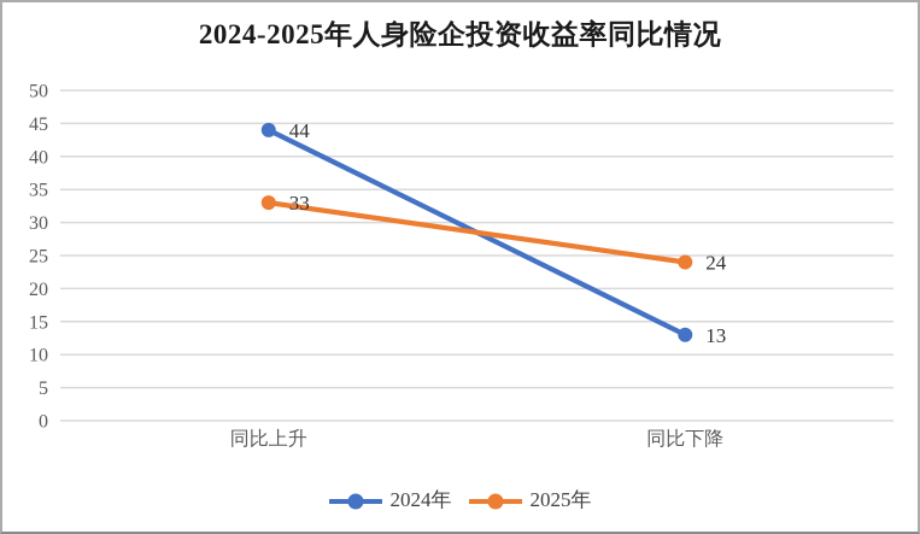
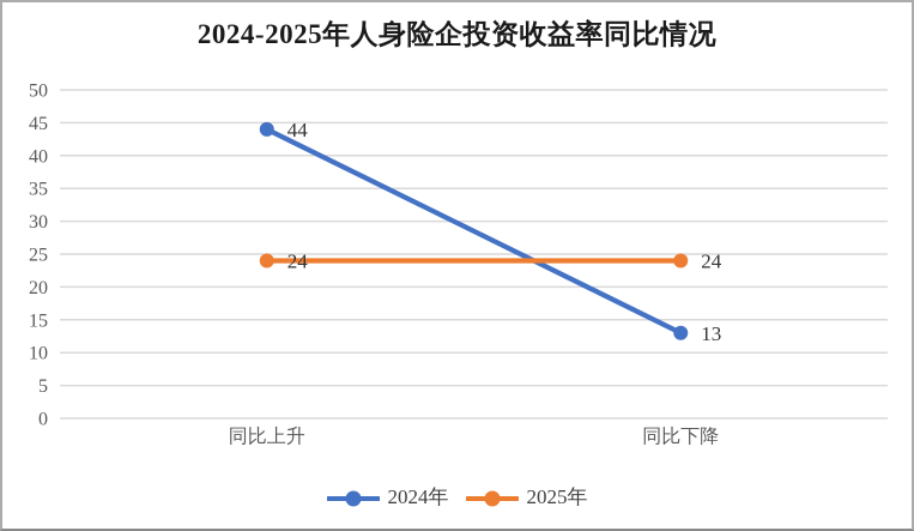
2025年/同比上升: 33 -> 24
